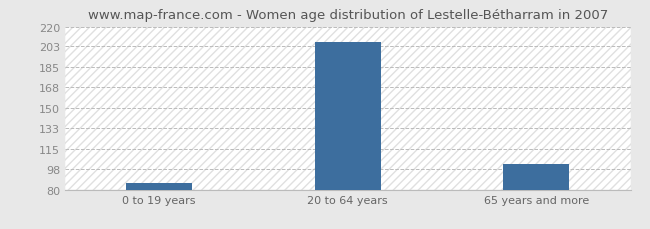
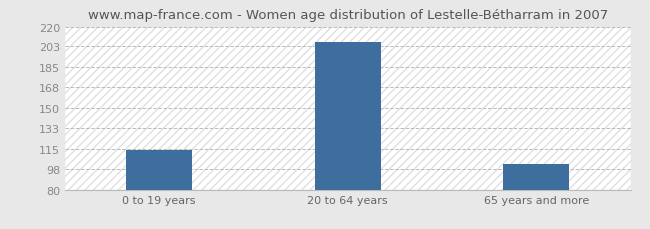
0 to 19 years: 86 -> 114
